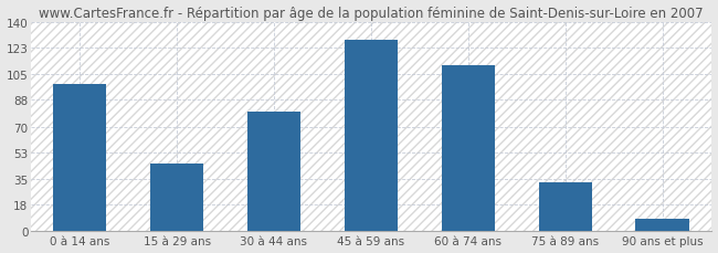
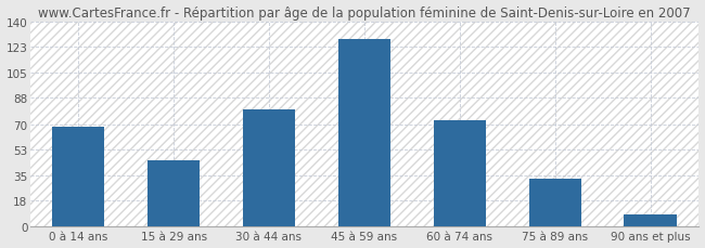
0 à 14 ans: 99 -> 68
60 à 74 ans: 111 -> 73
